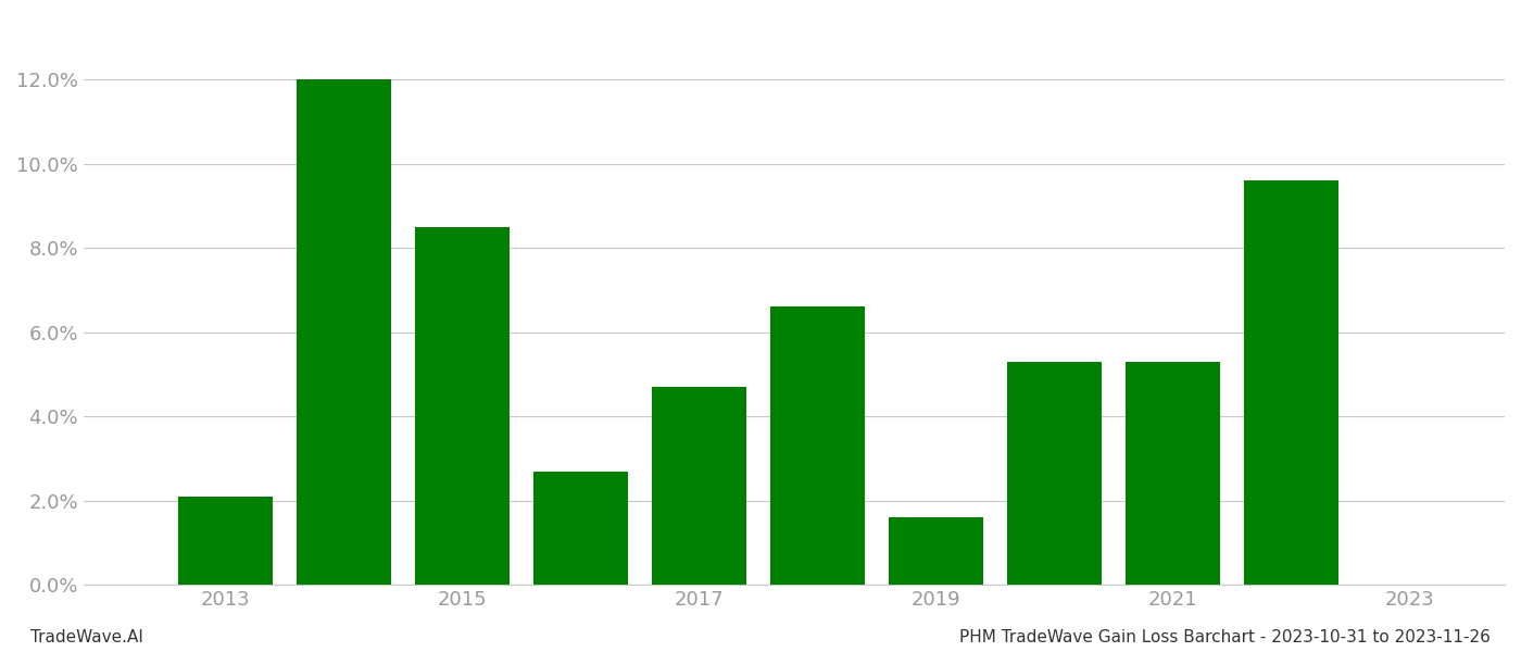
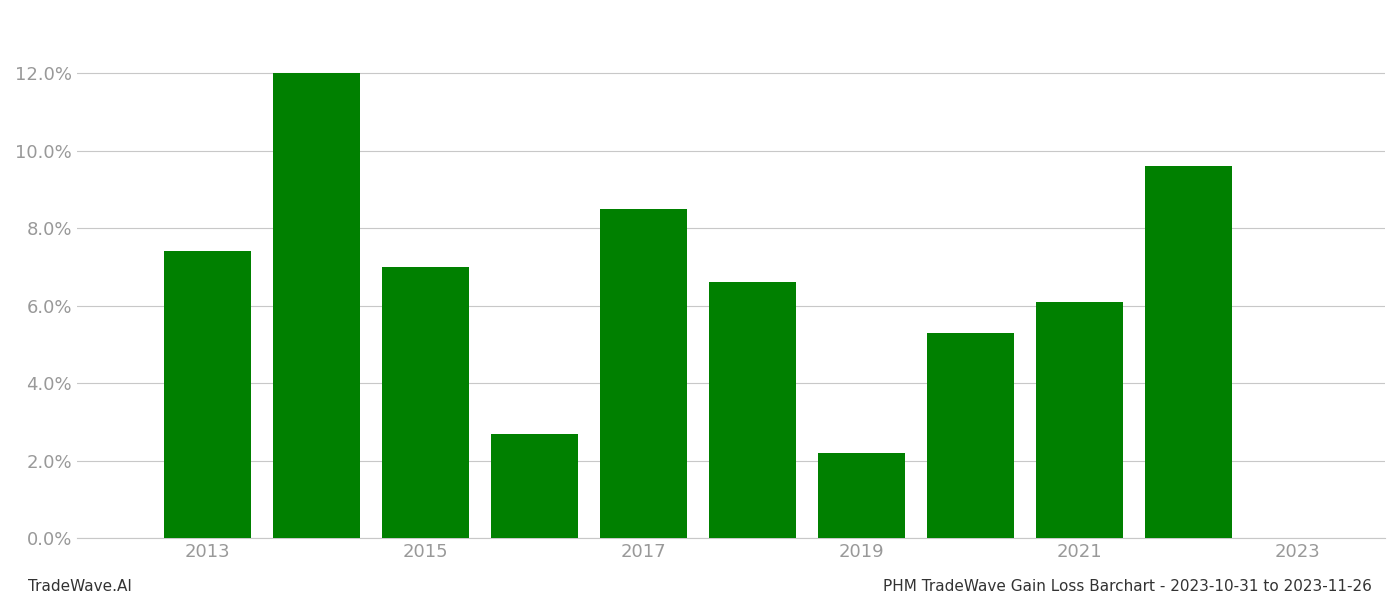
2013: 2.1% -> 7.4%
2015: 8.5% -> 7.0%
2017: 4.7% -> 8.5%
2019: 1.6% -> 2.2%
2021: 5.3% -> 6.1%
